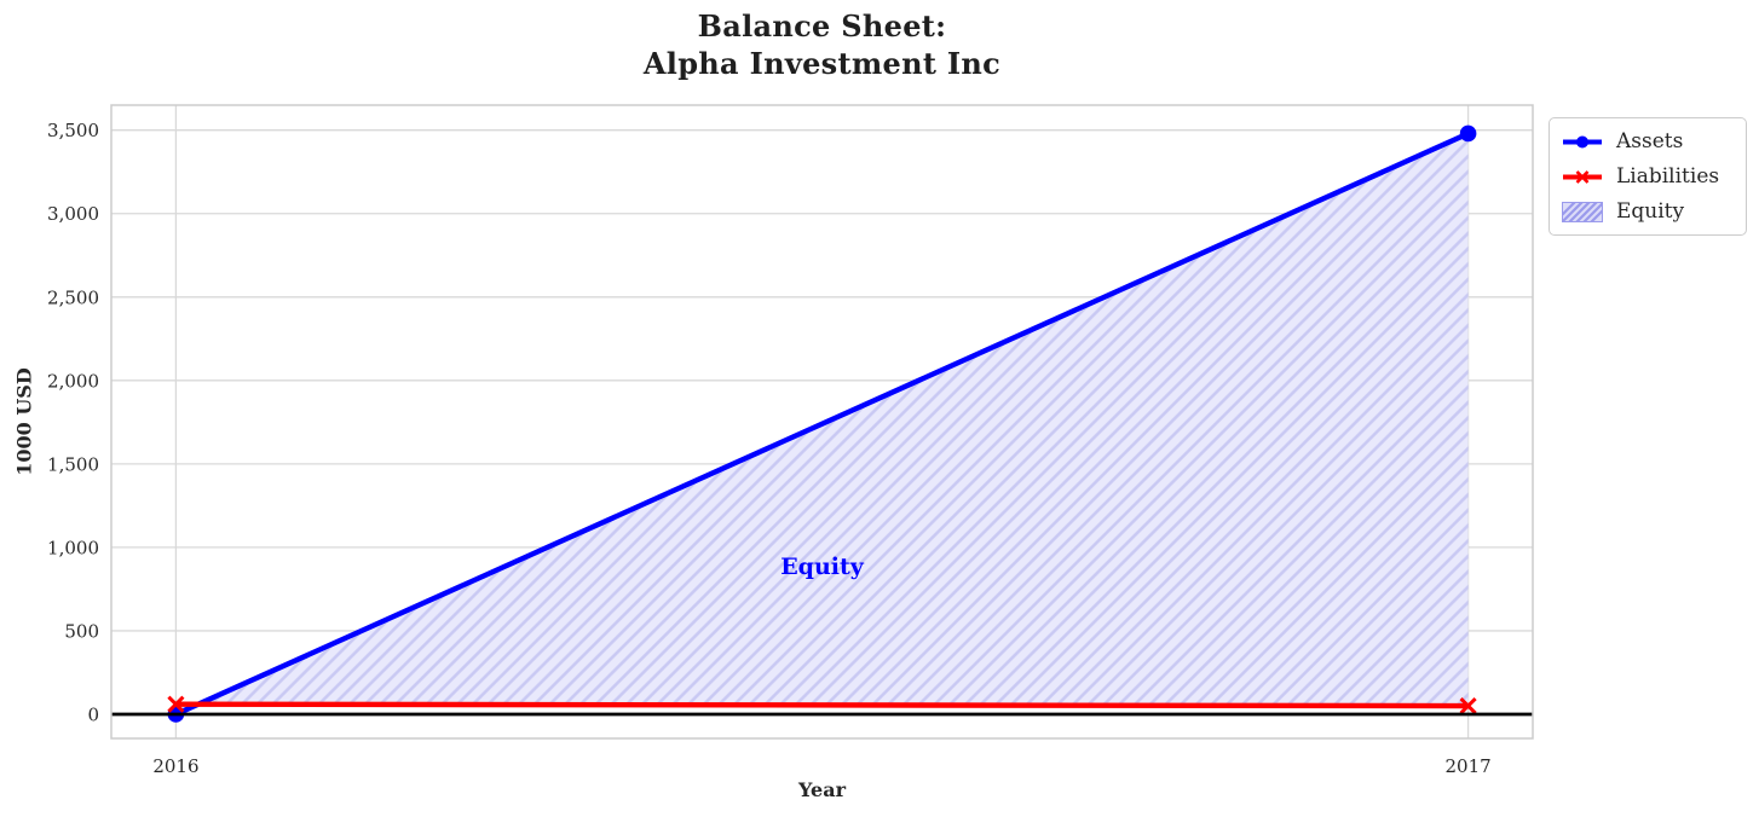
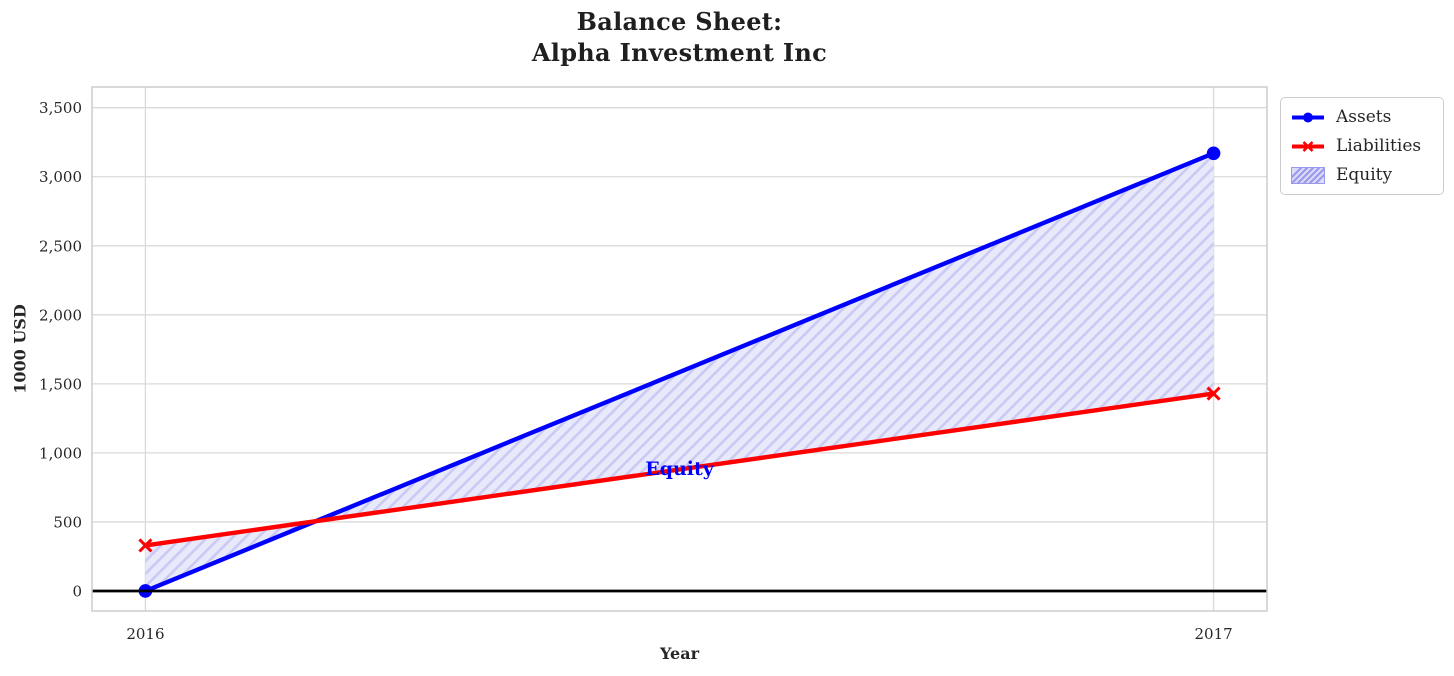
Liabilities/2016: 60 -> 330
Assets/2017: 3480 -> 3170
Liabilities/2017: 50 -> 1430
